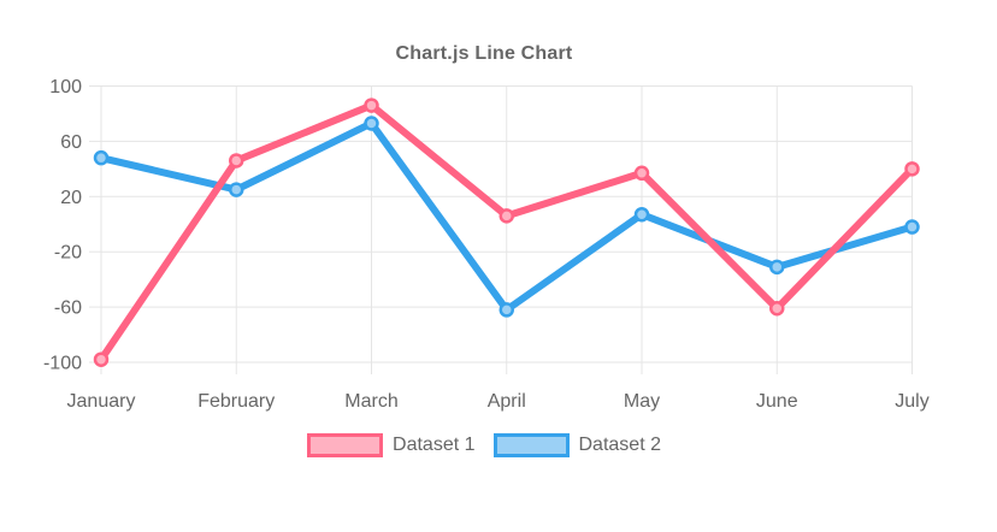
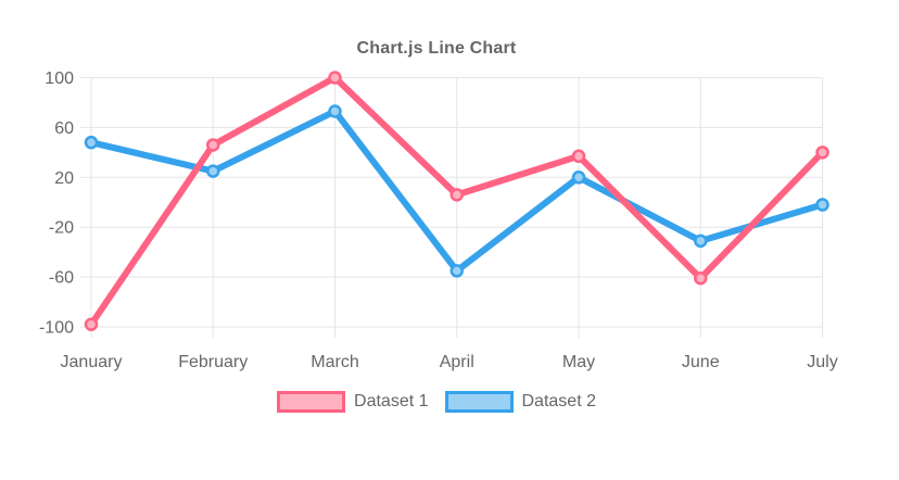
Dataset 1/March: 86 -> 100
Dataset 2/April: -62 -> -55
Dataset 2/May: 7 -> 20
